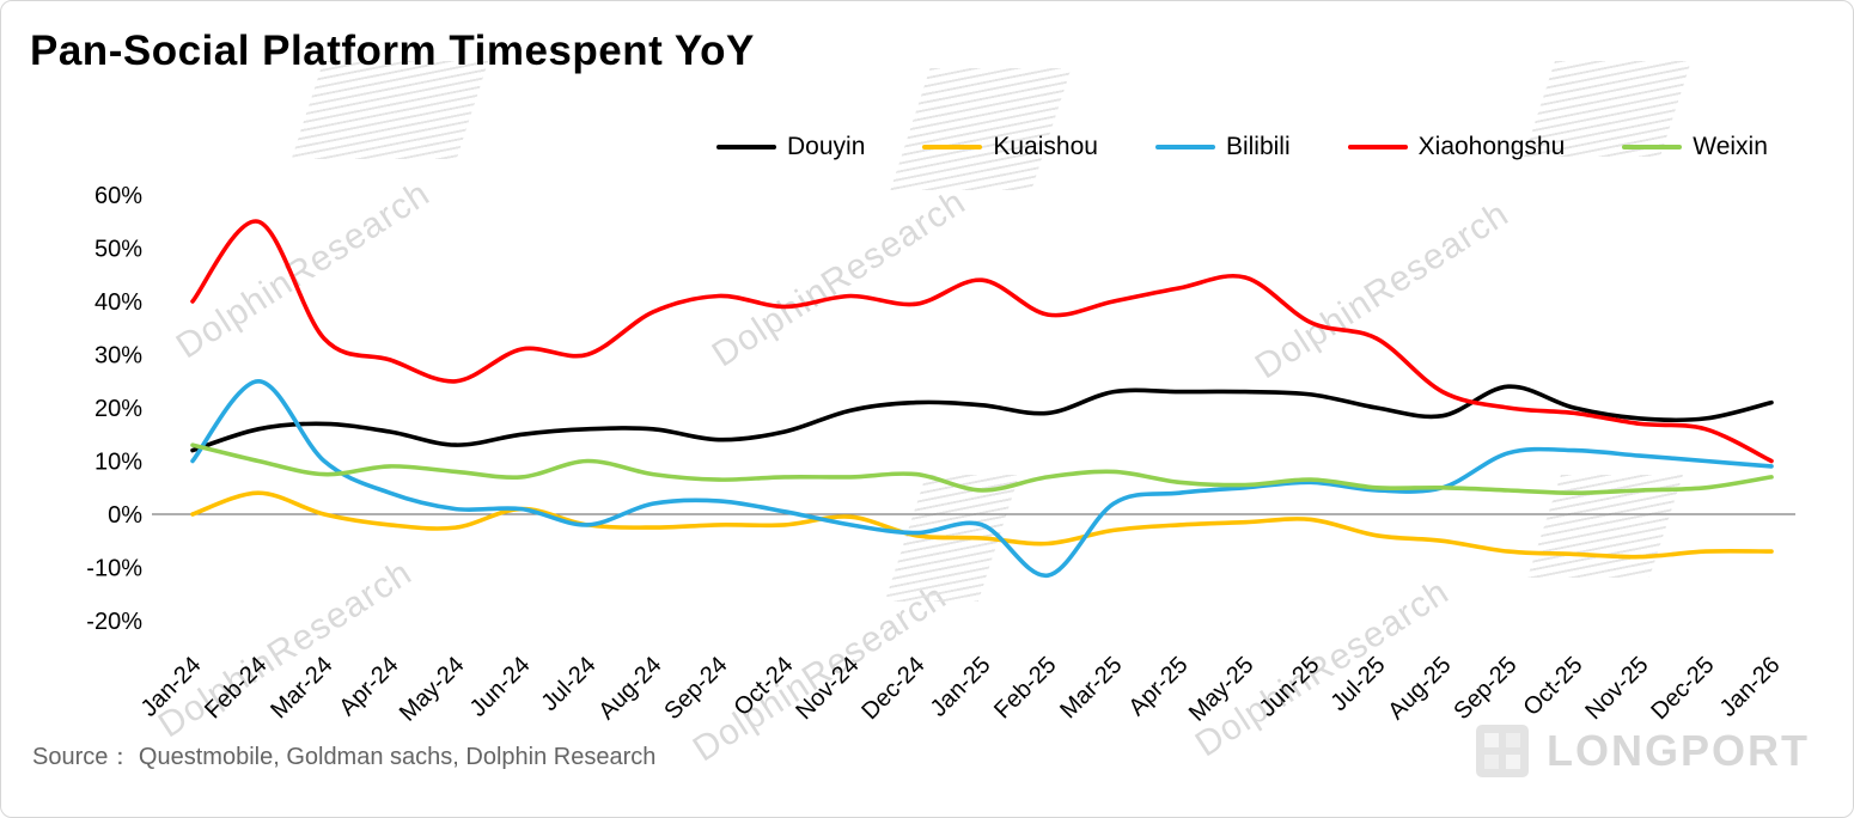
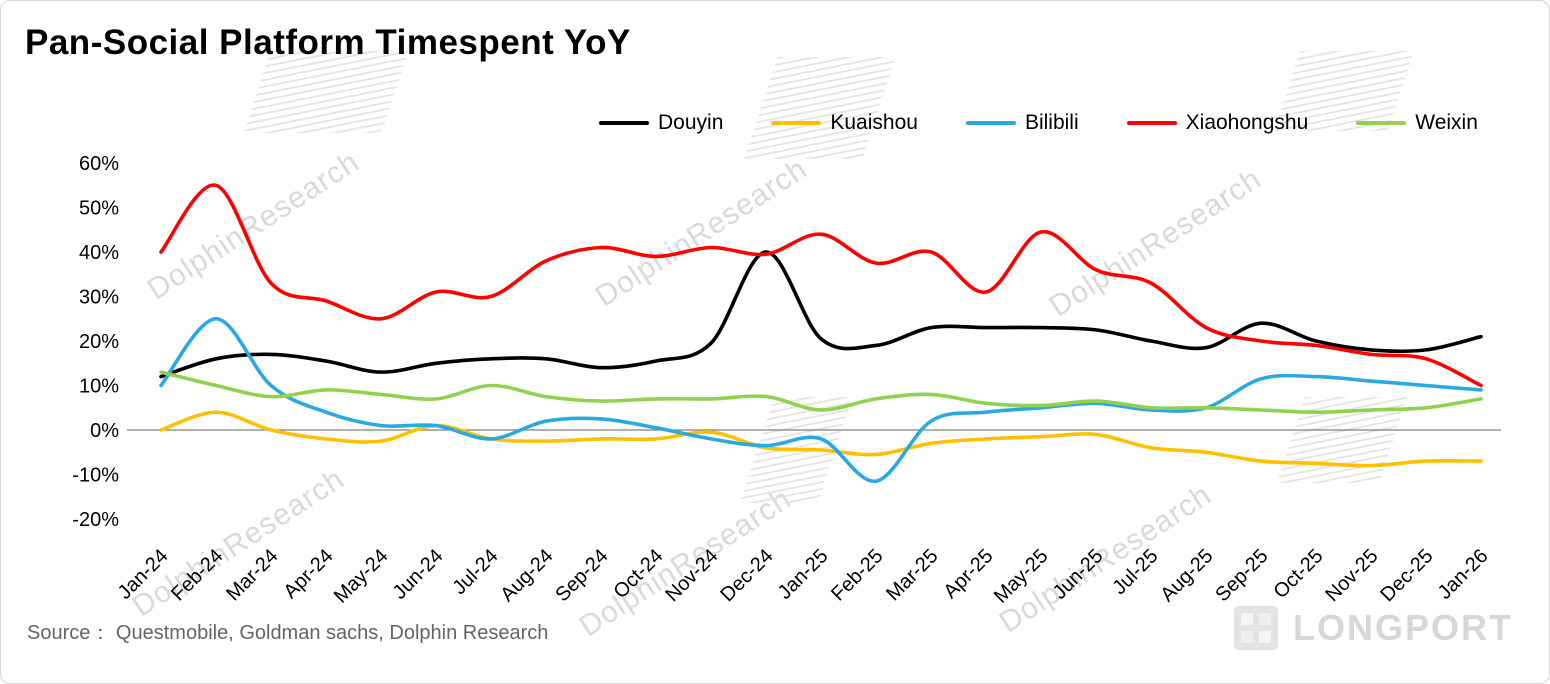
Douyin/Dec-24: 21% -> 40%
Xiaohongshu/Apr-25: 42% -> 31%
